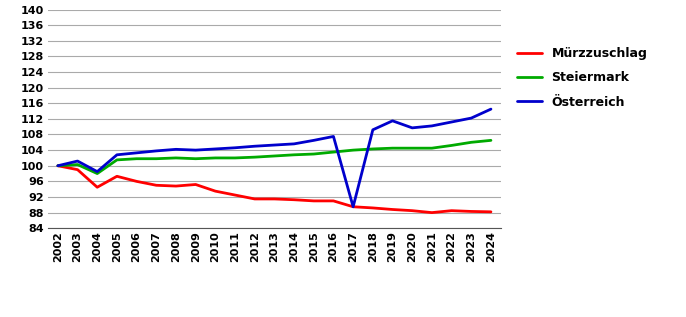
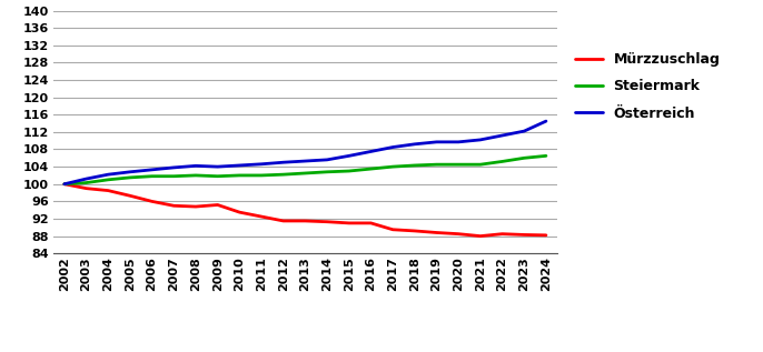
Mürzzuschlag/2004: 94.5 -> 98.5
Steiermark/2004: 98.0 -> 101.0
Österreich/2004: 98.5 -> 102.2
Österreich/2017: 89.5 -> 108.5
Österreich/2019: 111.5 -> 109.7
